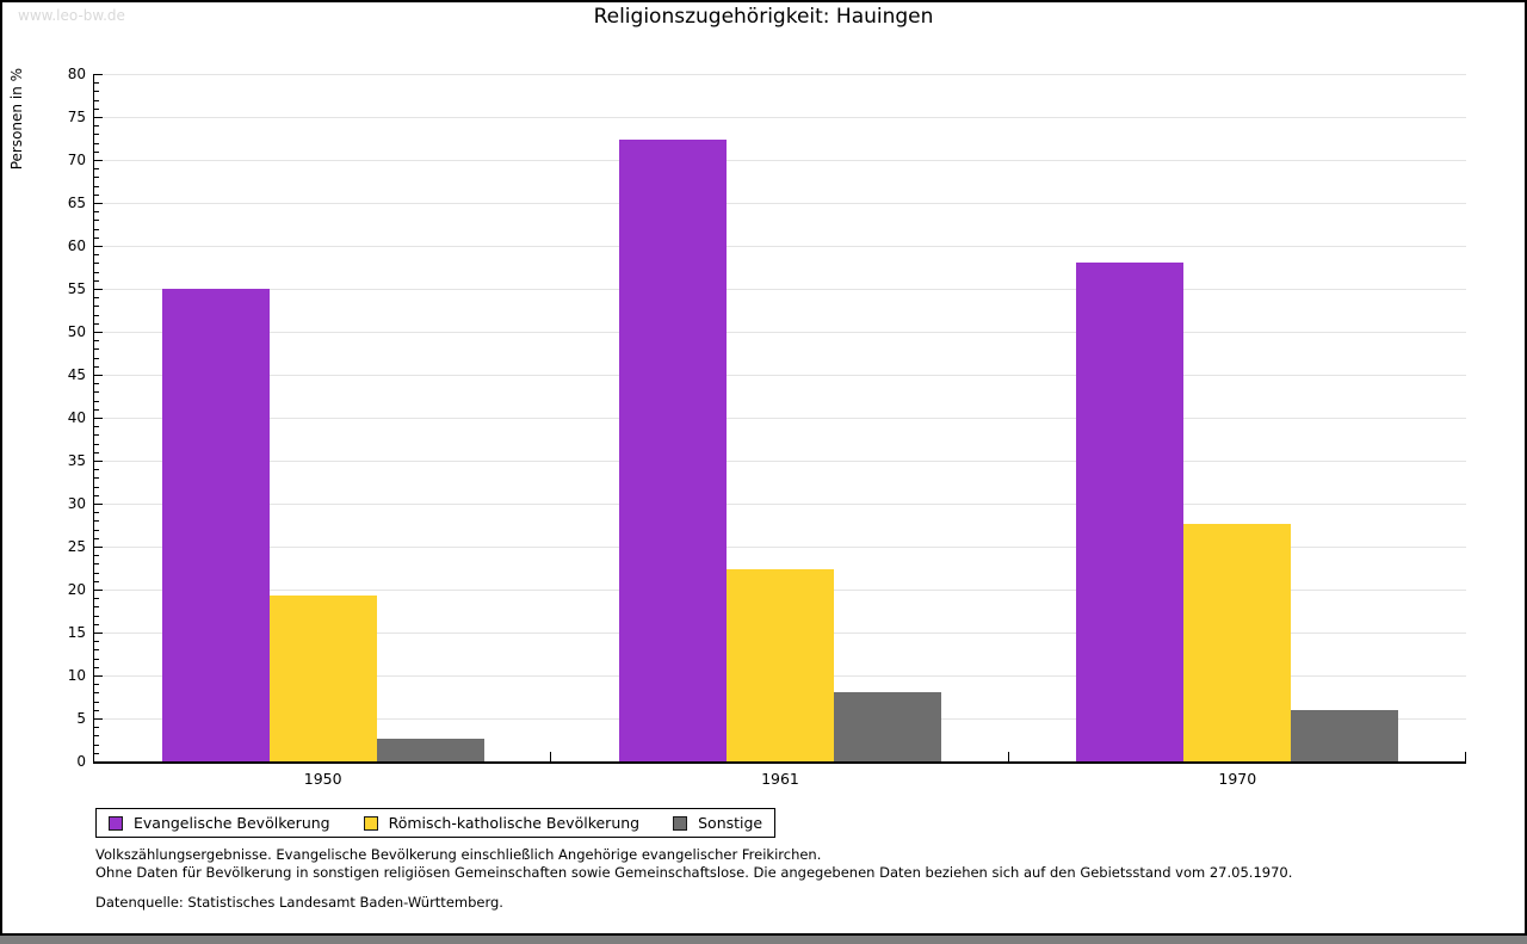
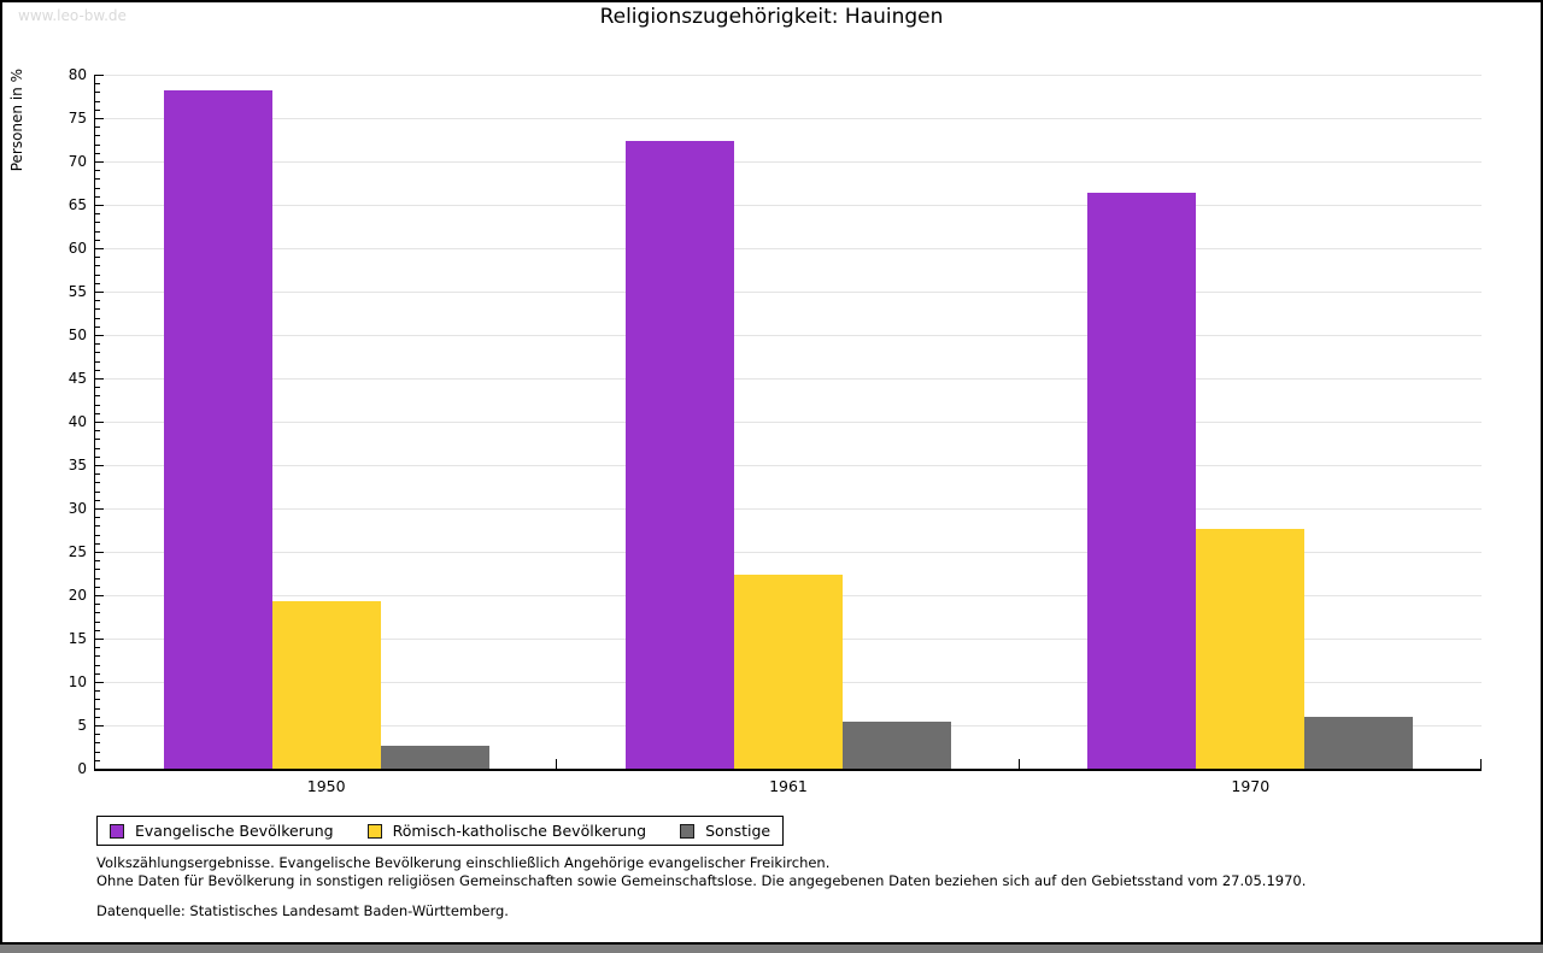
Evangelische Bevölkerung/1950: 55 -> 78
Sonstige/1961: 8 -> 5
Evangelische Bevölkerung/1970: 58 -> 66
